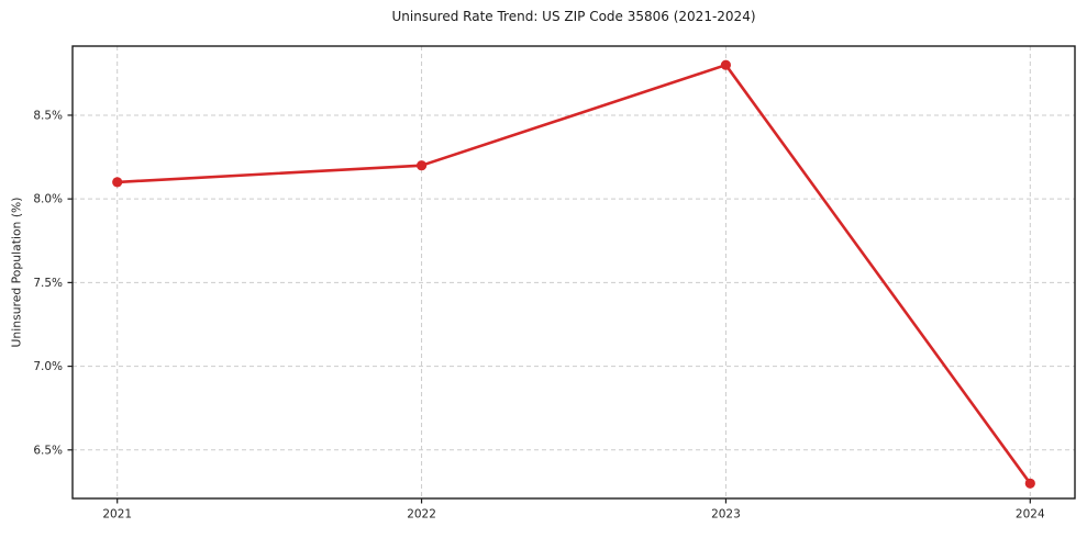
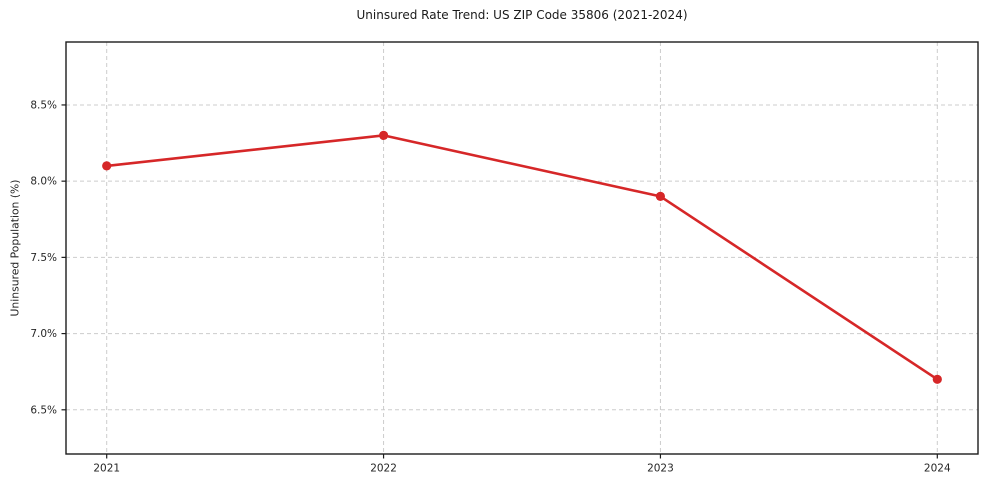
2022: 8.2% -> 8.3%
2023: 8.8% -> 7.9%
2024: 6.3% -> 6.7%
